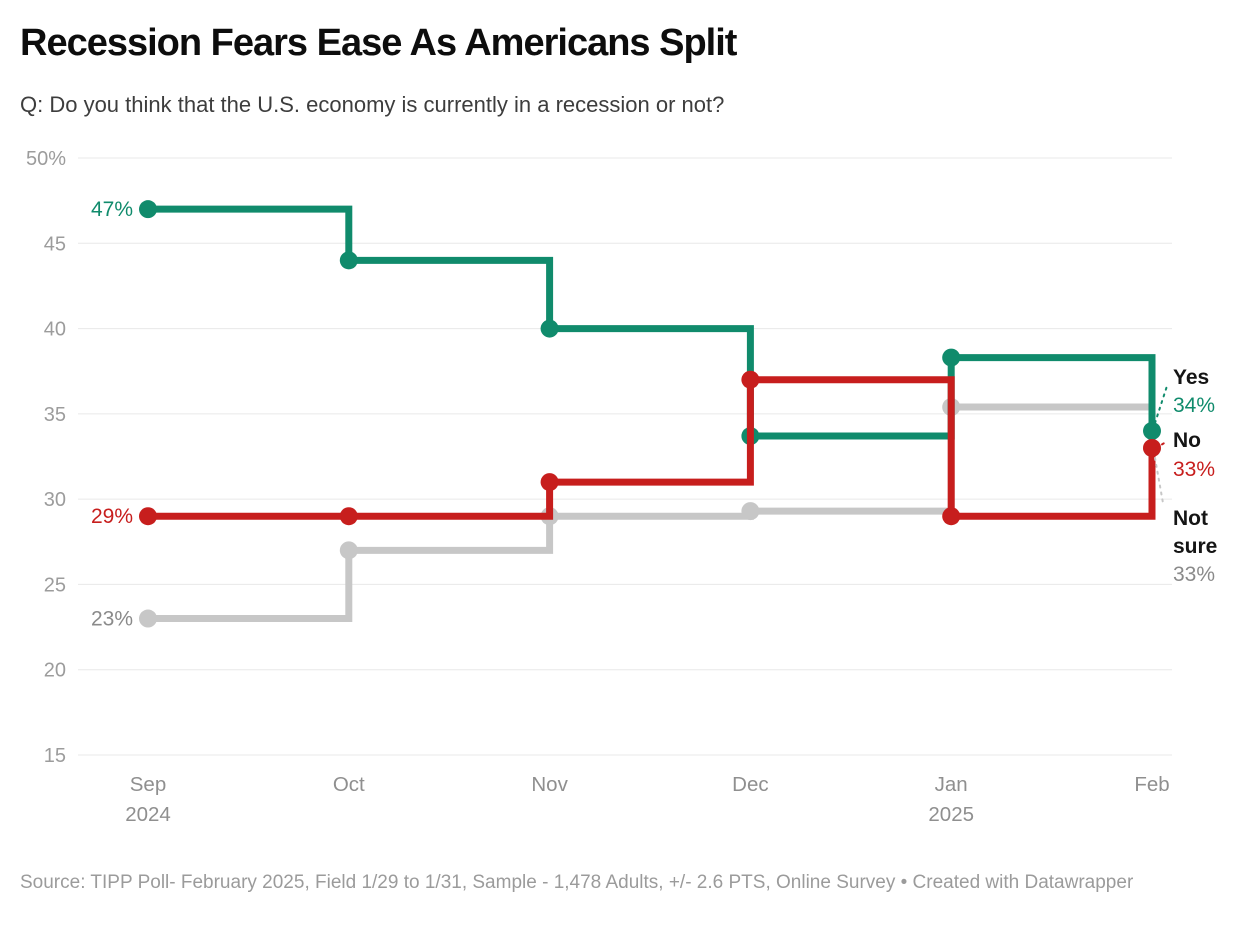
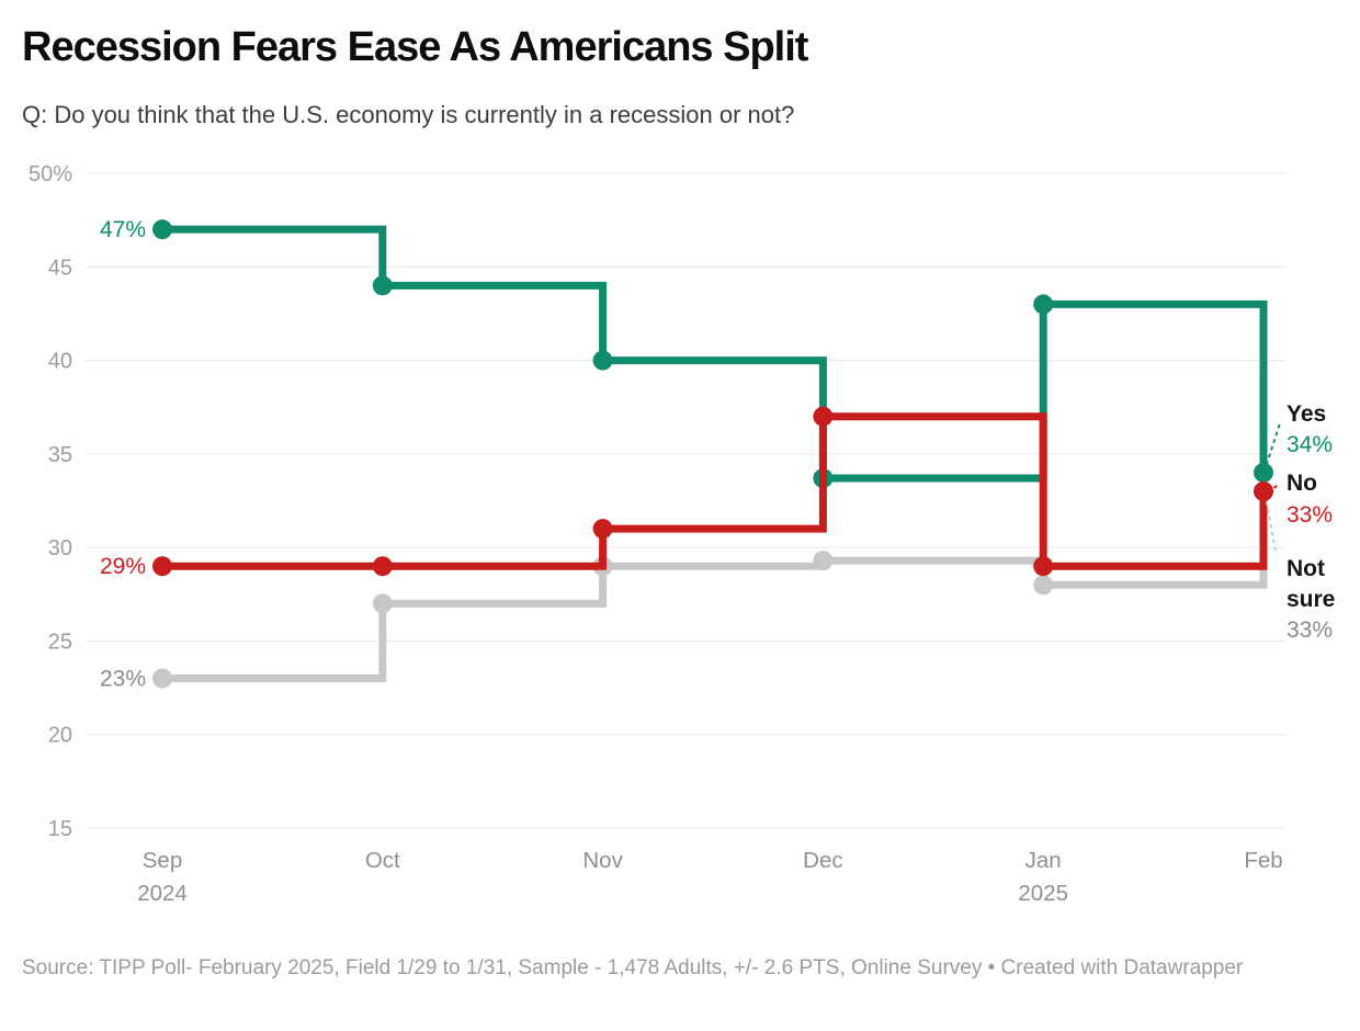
Yes/Jan 2025: 38.3% -> 43.0%
Not sure/Jan 2025: 35.4% -> 28.0%
